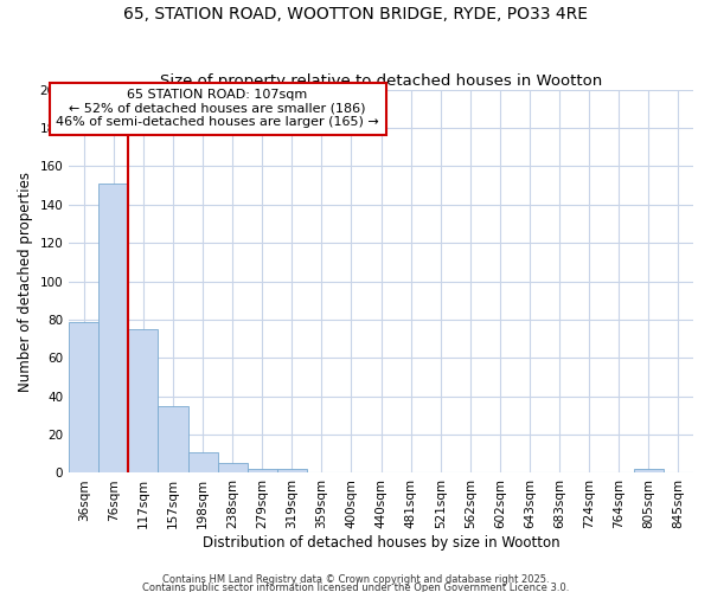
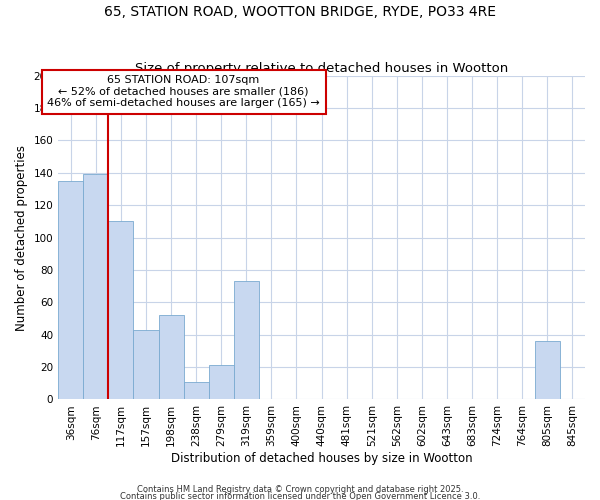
36sqm: 79 -> 135
76sqm: 151 -> 139
117sqm: 75 -> 110
157sqm: 35 -> 43
198sqm: 11 -> 52
238sqm: 5 -> 11
279sqm: 2 -> 21
319sqm: 2 -> 73
805sqm: 2 -> 36
